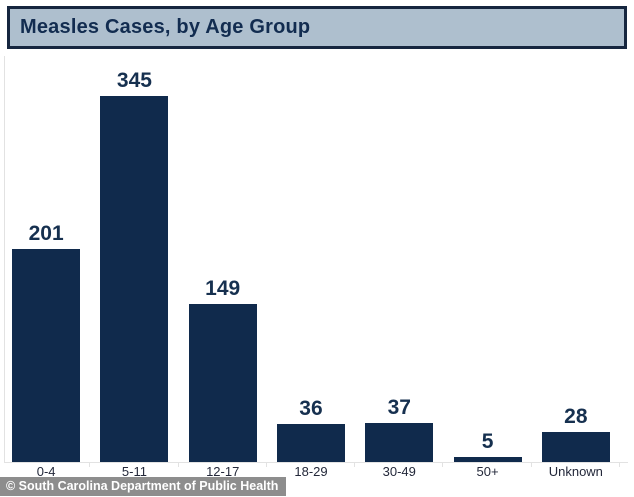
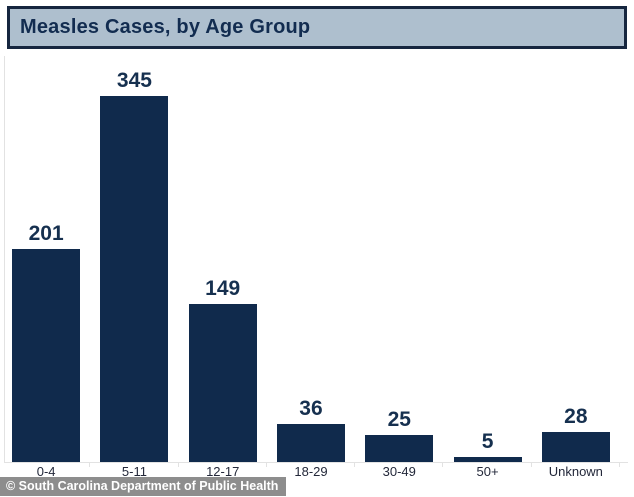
30-49: 37 -> 25
